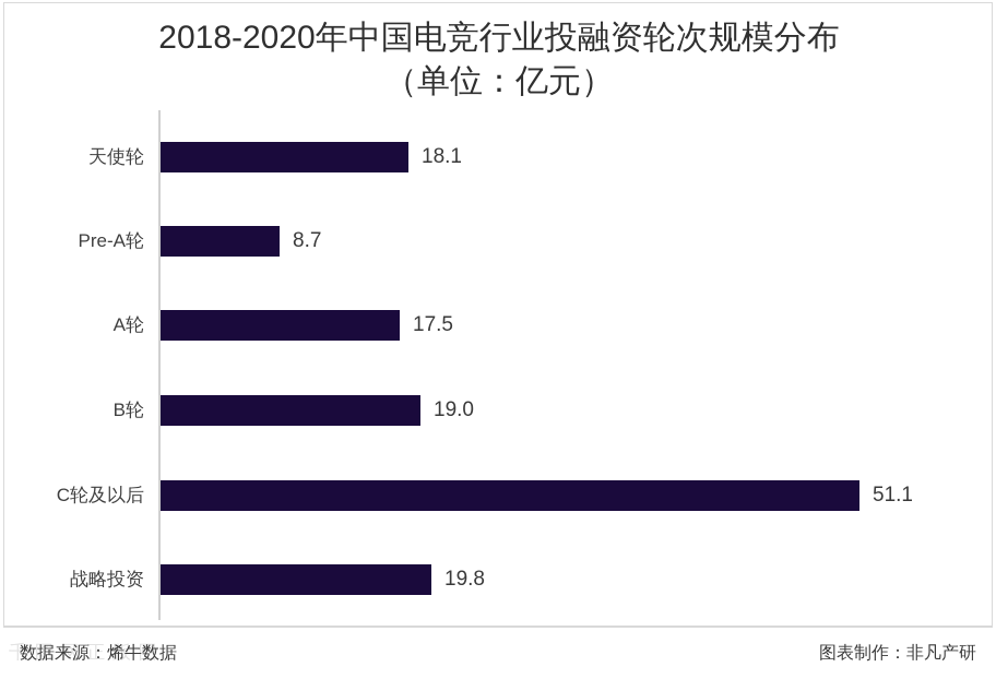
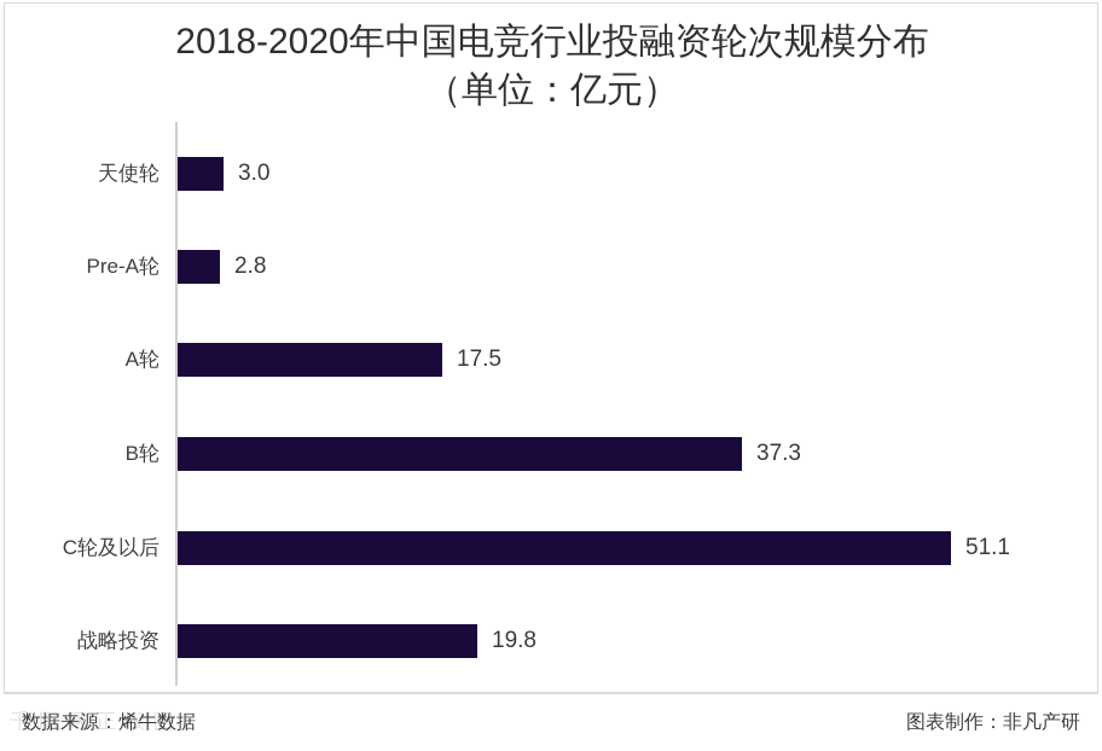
天使轮: 18.1 -> 3.0
Pre-A轮: 8.7 -> 2.8
B轮: 19.0 -> 37.3
